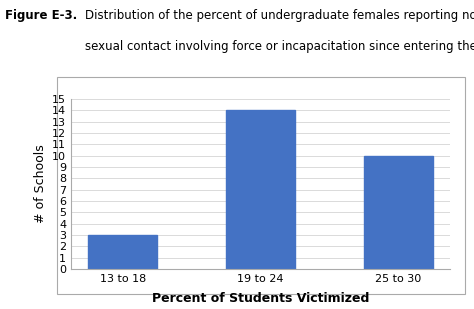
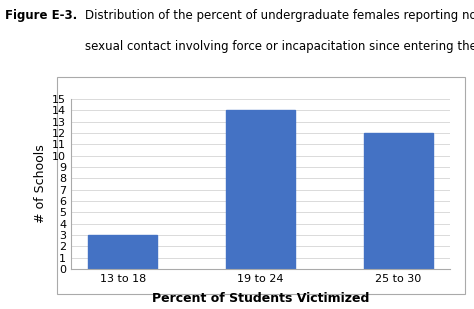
25 to 30: 10 -> 12
